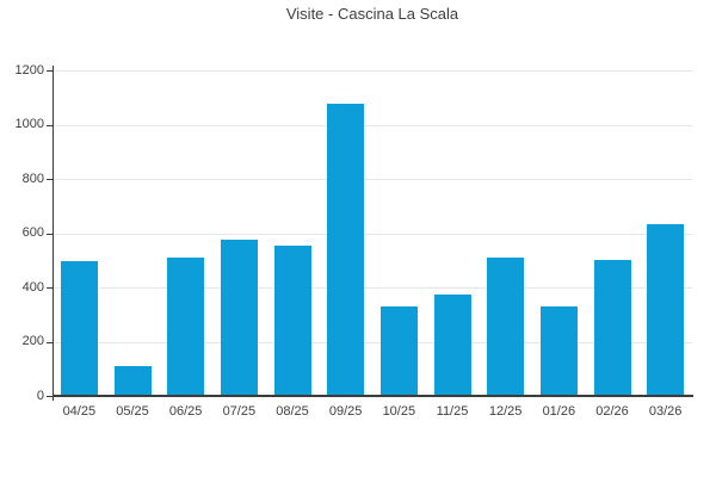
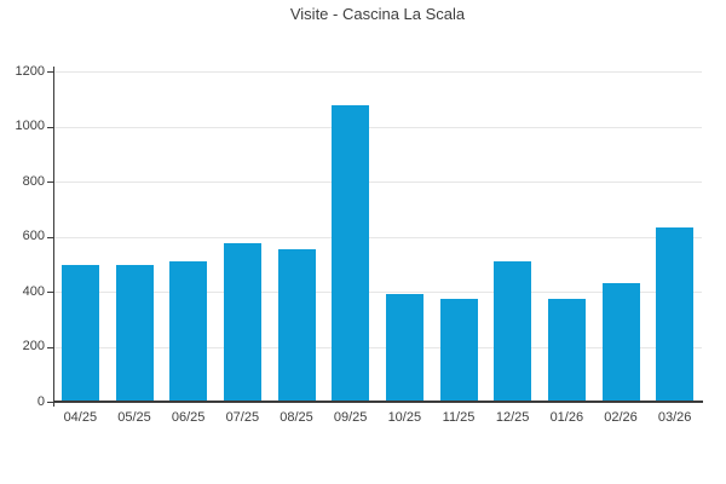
05/25: 110 -> 500
10/25: 330 -> 390
01/26: 330 -> 380
02/26: 500 -> 430
